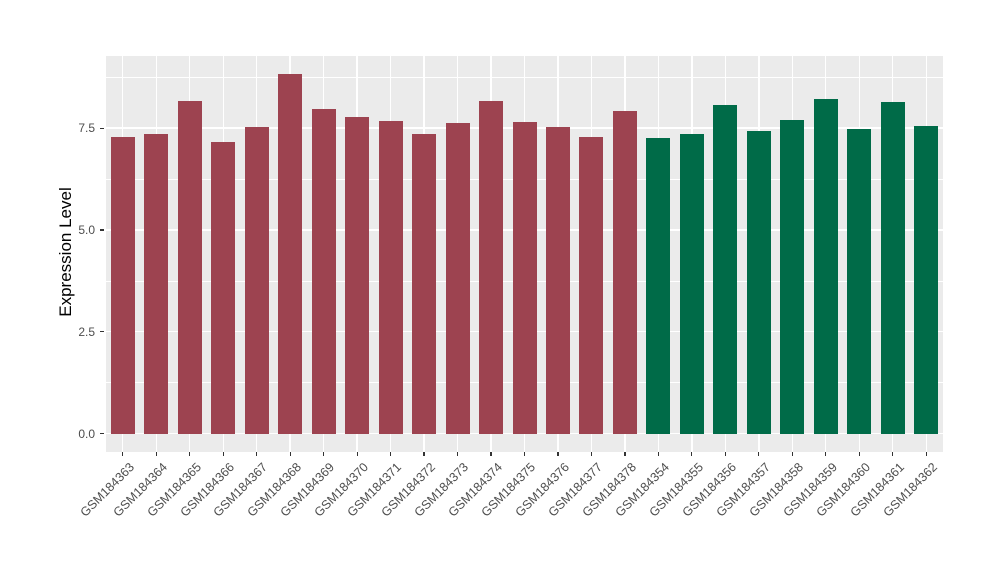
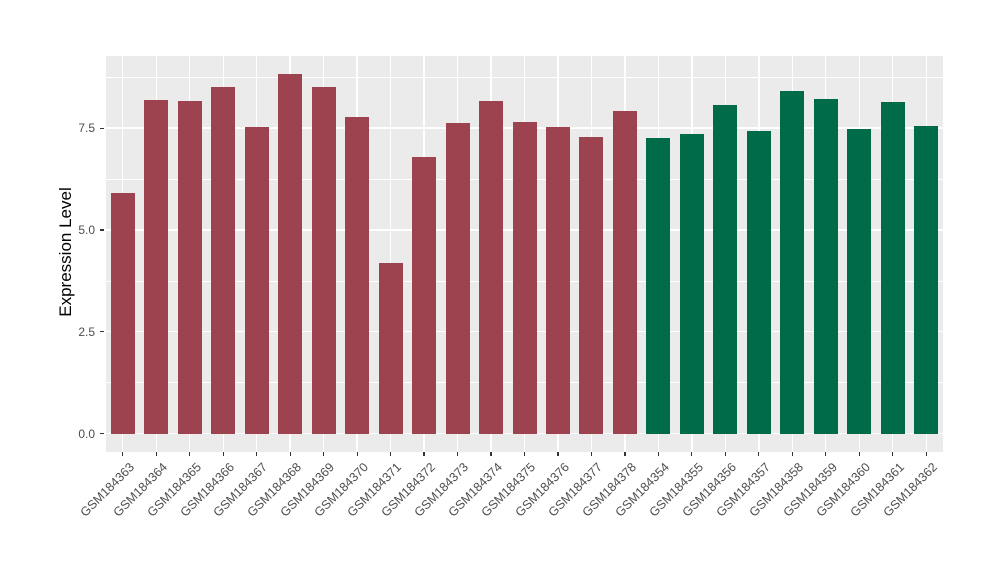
GSM184363: 7.3 -> 5.9
GSM184364: 7.3 -> 8.2
GSM184366: 7.2 -> 8.5
GSM184369: 8.0 -> 8.5
GSM184371: 7.7 -> 4.2
GSM184372: 7.3 -> 6.8
GSM184358: 7.7 -> 8.4
